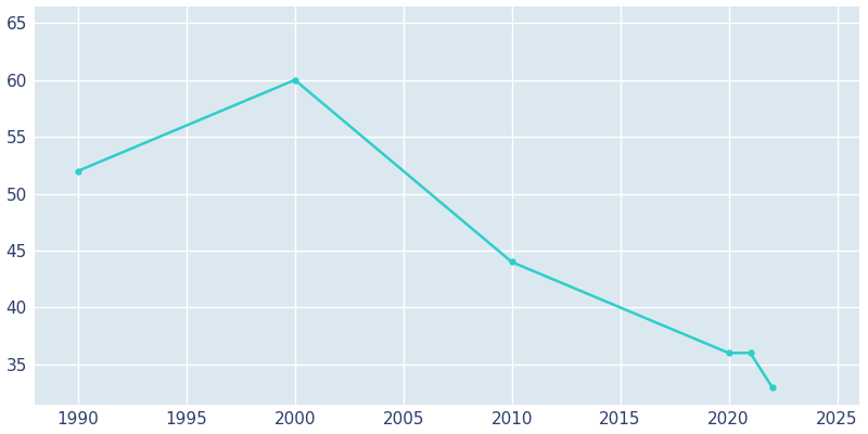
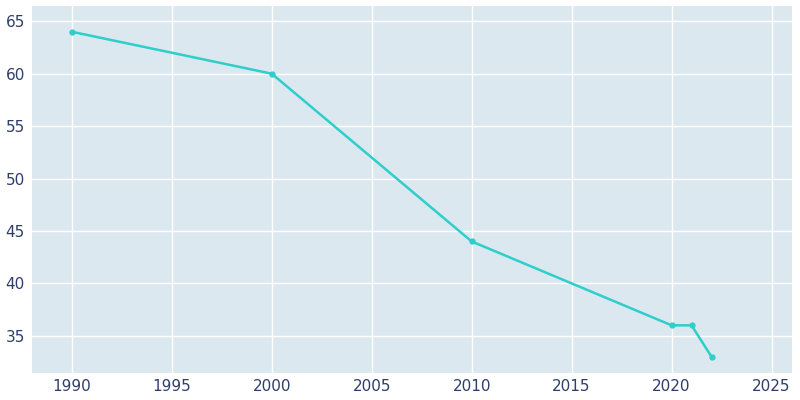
1990: 52 -> 64
